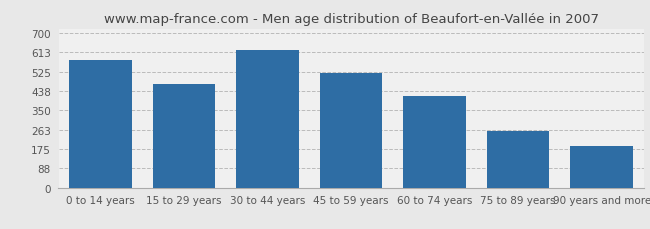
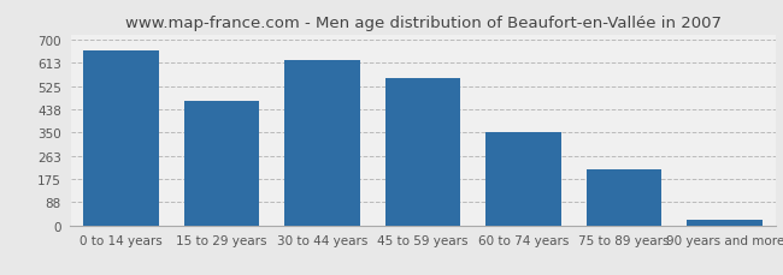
0 to 14 years: 580 -> 660
45 to 59 years: 520 -> 555
60 to 74 years: 415 -> 350
75 to 89 years: 255 -> 210
90 years and more: 190 -> 20
